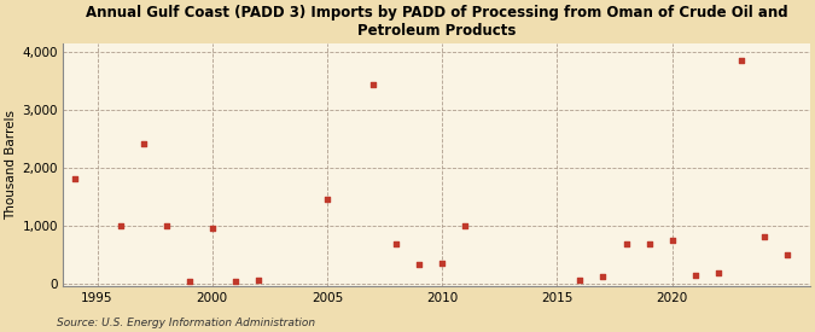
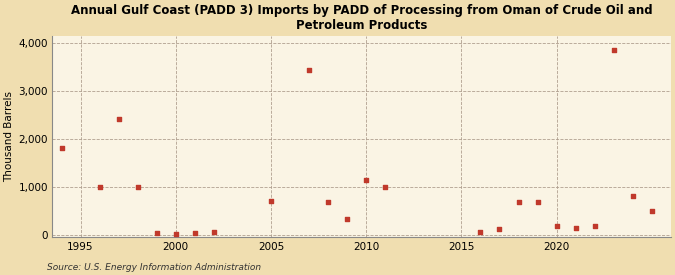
2000: 950 -> 10
2005: 1,450 -> 700
2010: 350 -> 1,150
2020: 750 -> 180
